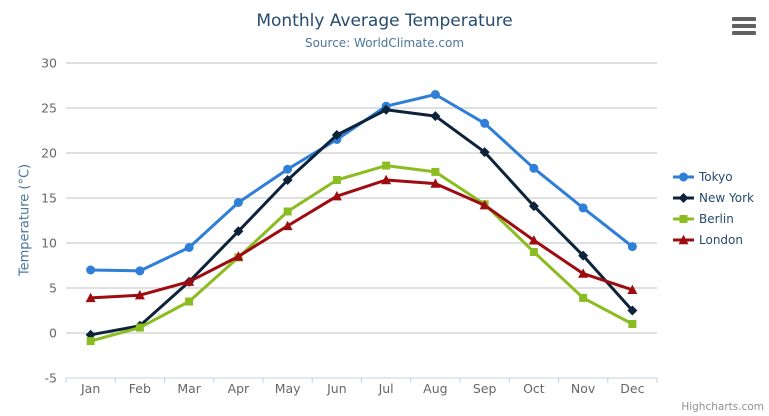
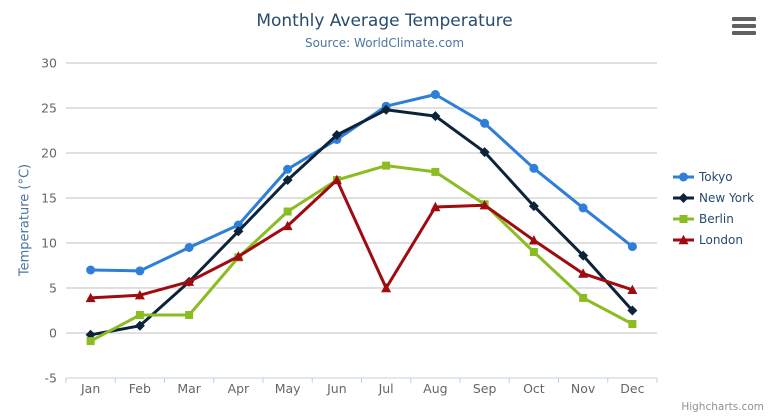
Berlin/Feb: 1 -> 2
Berlin/Mar: 4 -> 2
Tokyo/Apr: 14 -> 12
London/Jun: 15 -> 17
London/Jul: 17 -> 5
London/Aug: 17 -> 14
